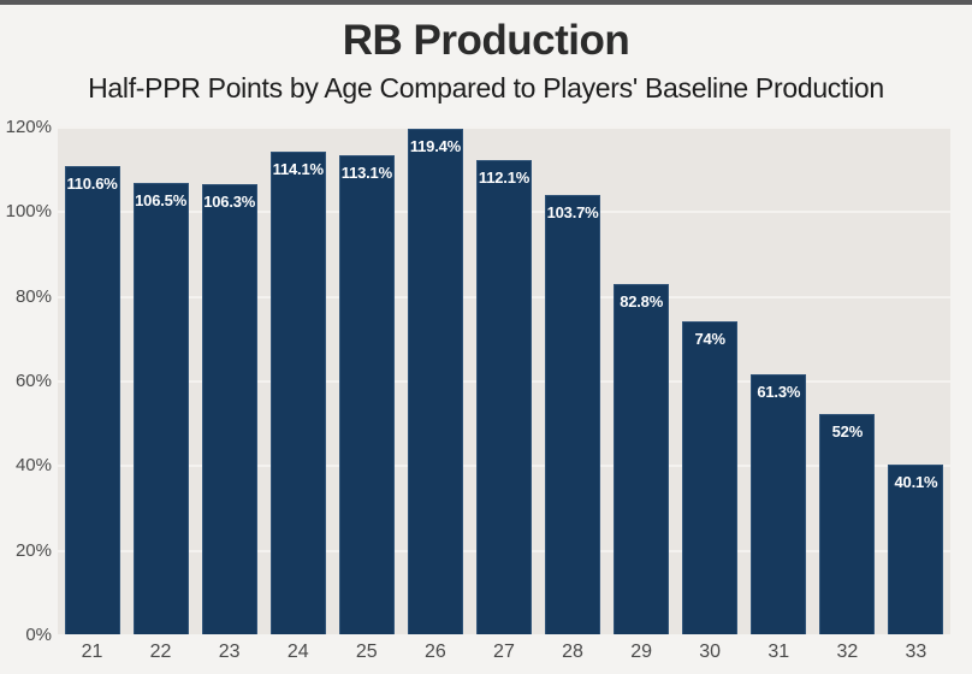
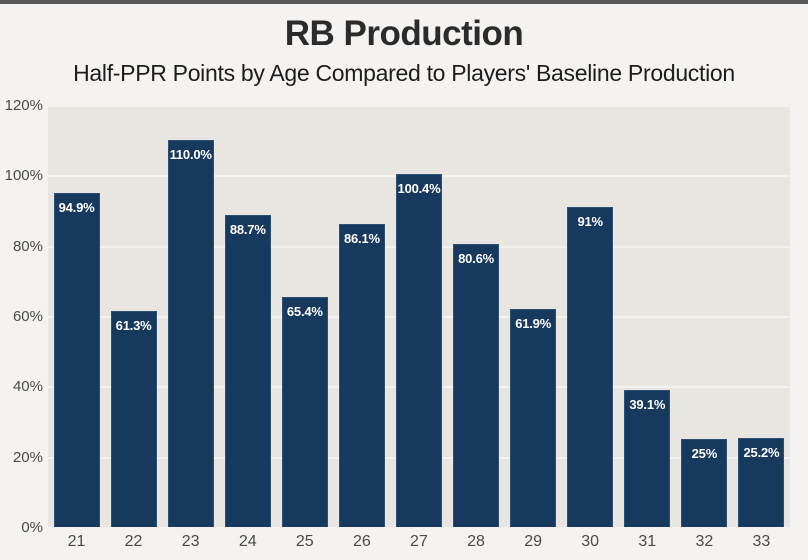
21: 110.6% -> 94.9%
22: 106.5% -> 61.3%
23: 106.3% -> 110.0%
24: 114.1% -> 88.7%
25: 113.1% -> 65.4%
26: 119.4% -> 86.1%
27: 112.1% -> 100.4%
28: 103.7% -> 80.6%
29: 82.8% -> 61.9%
30: 74% -> 91%
31: 61.3% -> 39.1%
32: 52% -> 25%
33: 40.1% -> 25.2%
